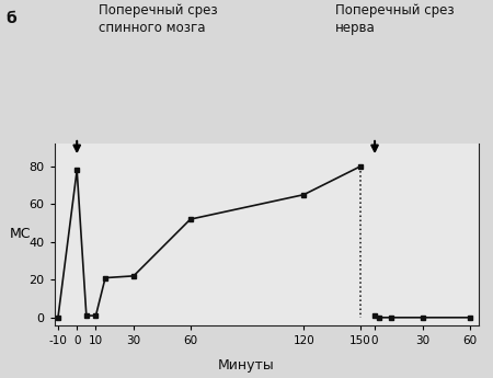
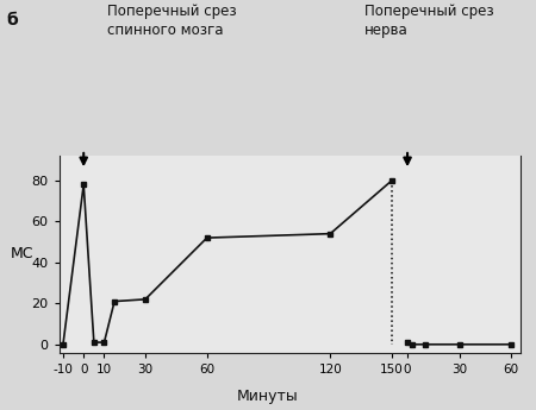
120: 65 -> 54
